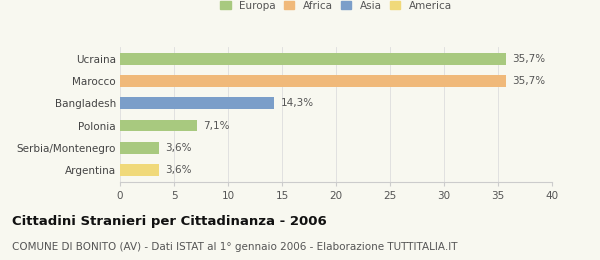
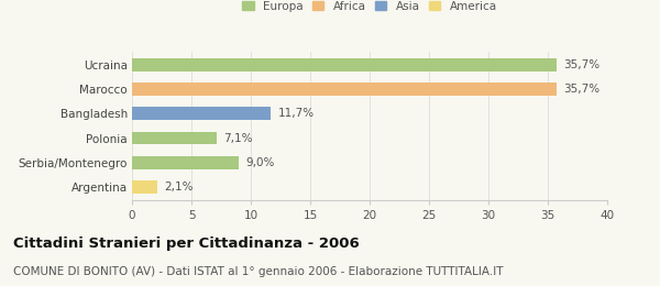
Bangladesh: 14,3% -> 11,7%
Serbia/Montenegro: 3,6% -> 9,0%
Argentina: 3,6% -> 2,1%
